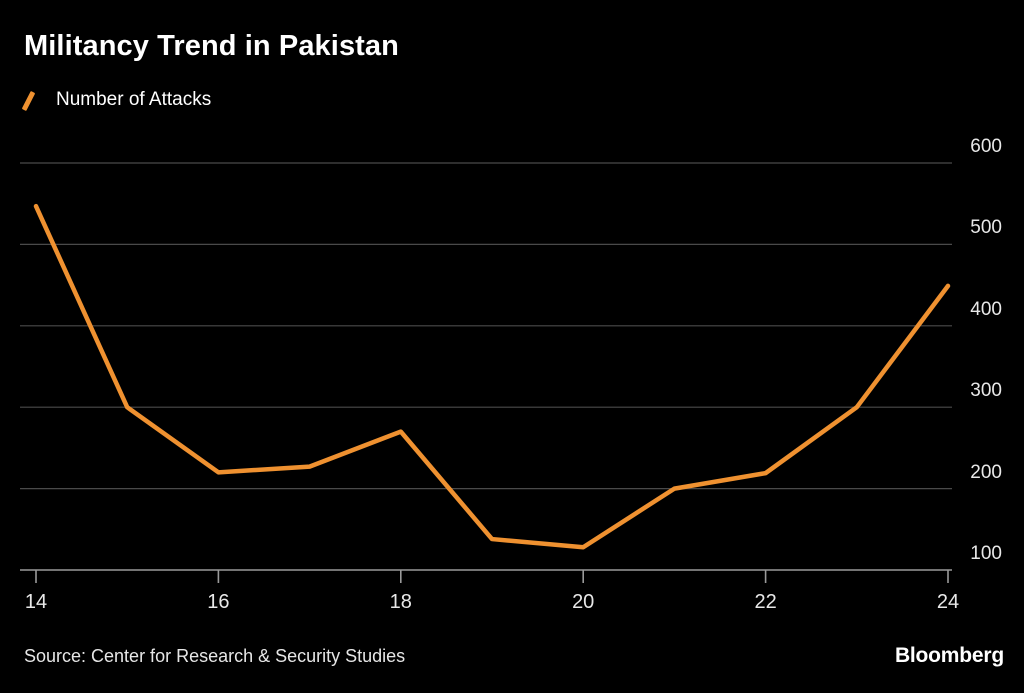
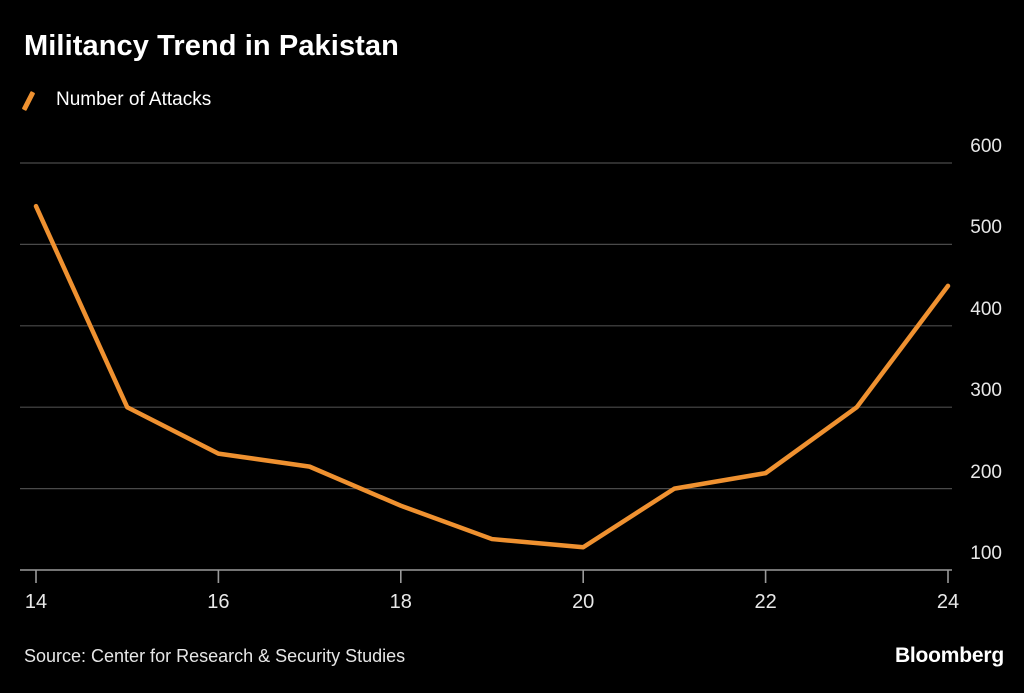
16: 220 -> 240
18: 270 -> 180
